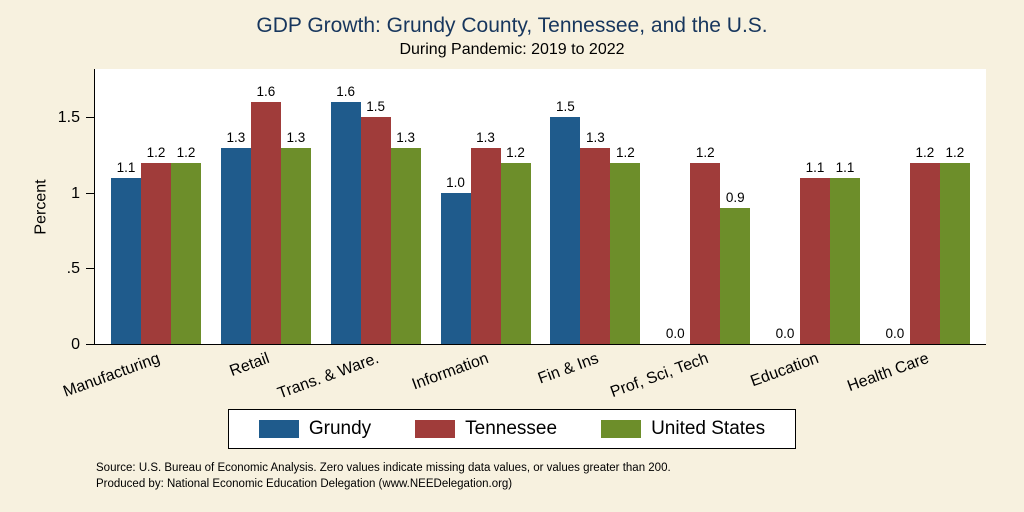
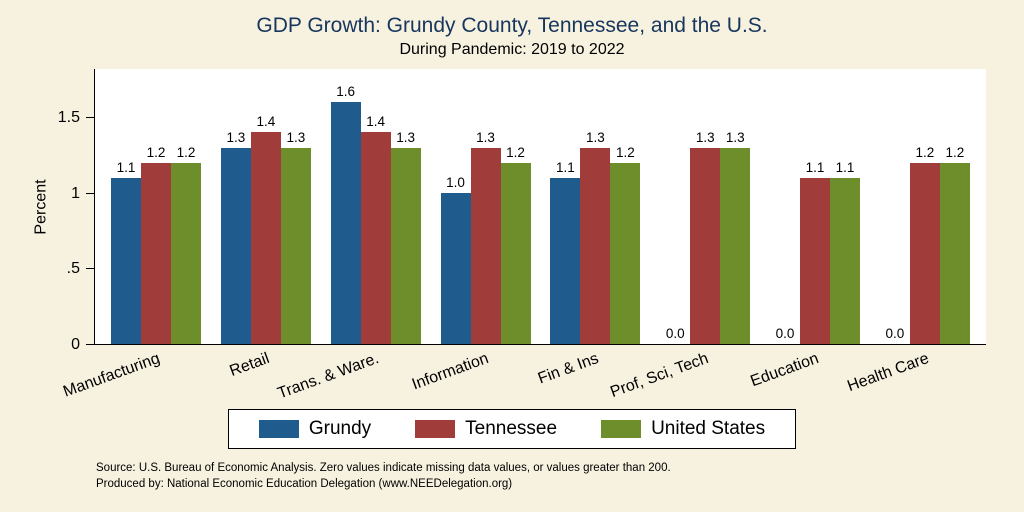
Tennessee/Retail: 1.6 -> 1.4
Tennessee/Trans. & Ware.: 1.5 -> 1.4
Grundy/Fin & Ins: 1.5 -> 1.1
Tennessee/Prof, Sci, Tech: 1.2 -> 1.3
United States/Prof, Sci, Tech: 0.9 -> 1.3
